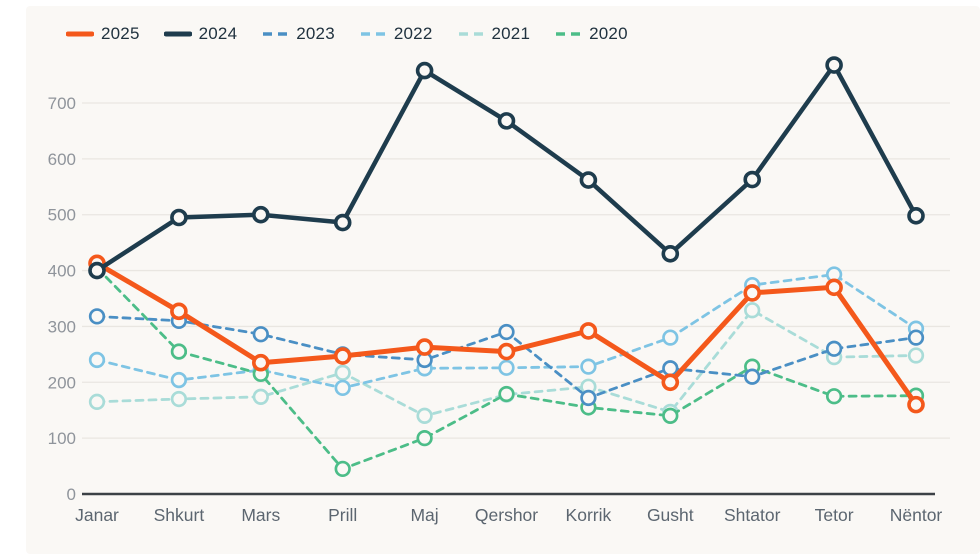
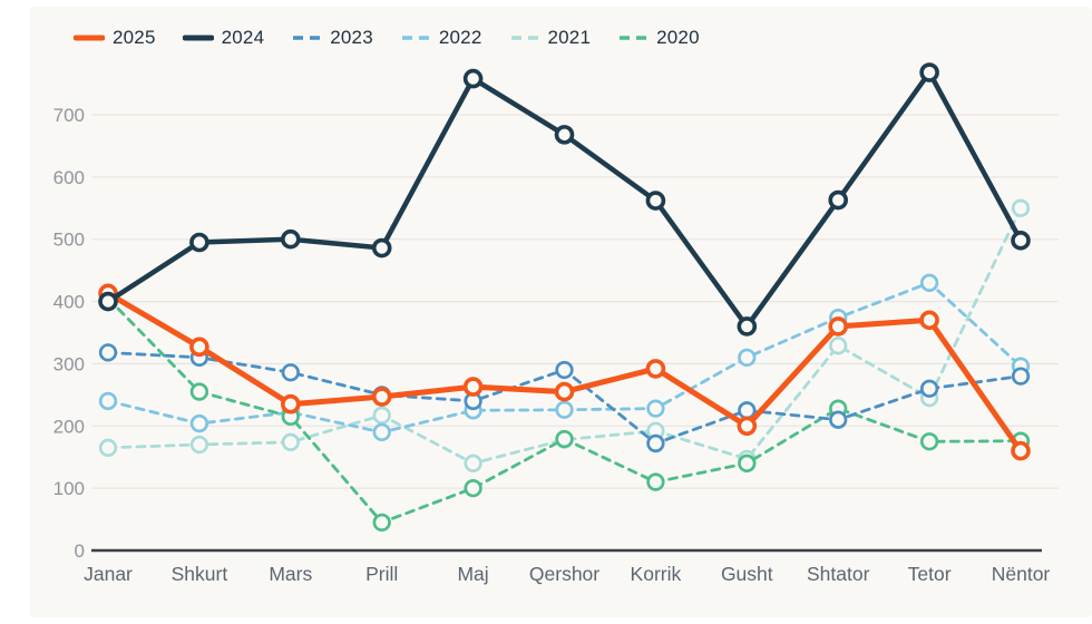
2020/Korrik: 160 -> 110
2024/Gusht: 430 -> 360
2022/Gusht: 280 -> 310
2022/Tetor: 390 -> 430
2021/Nëntor: 250 -> 550
